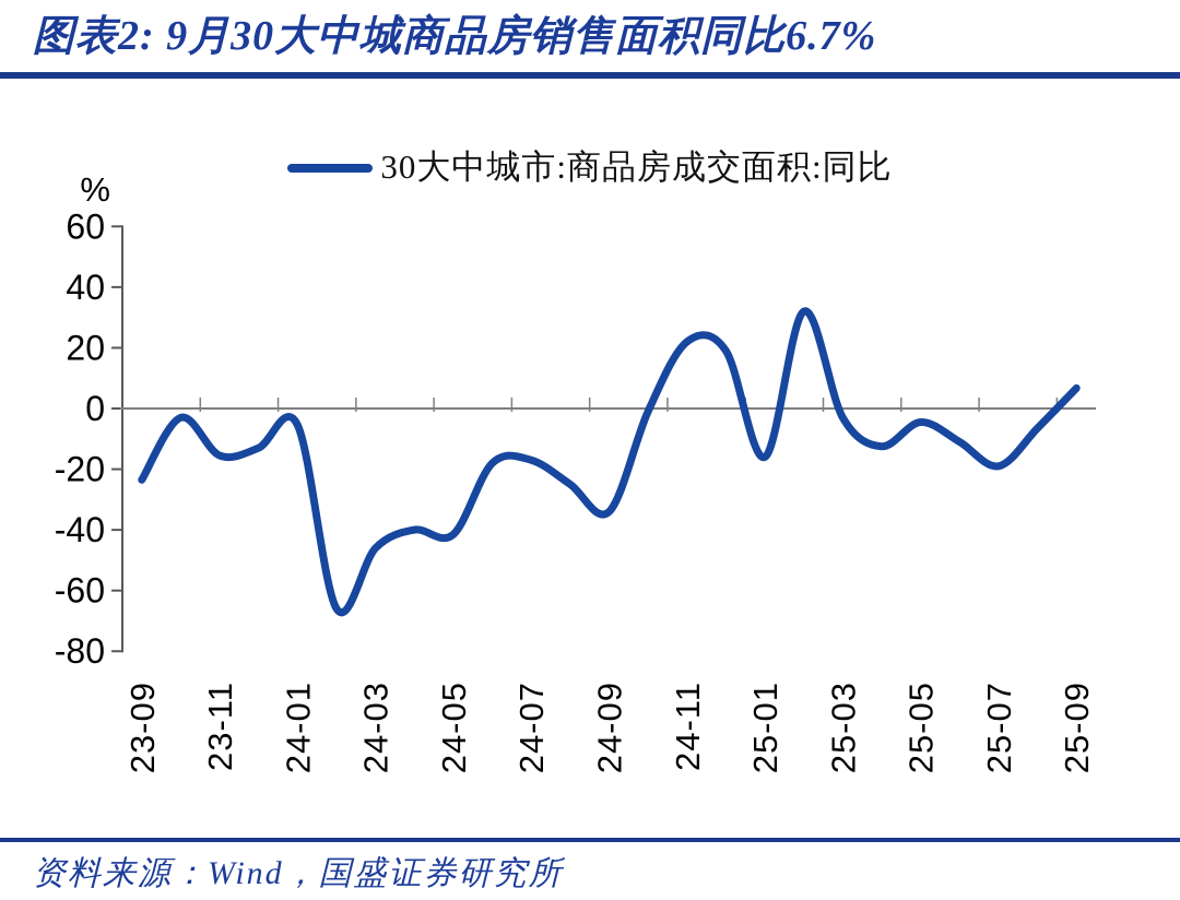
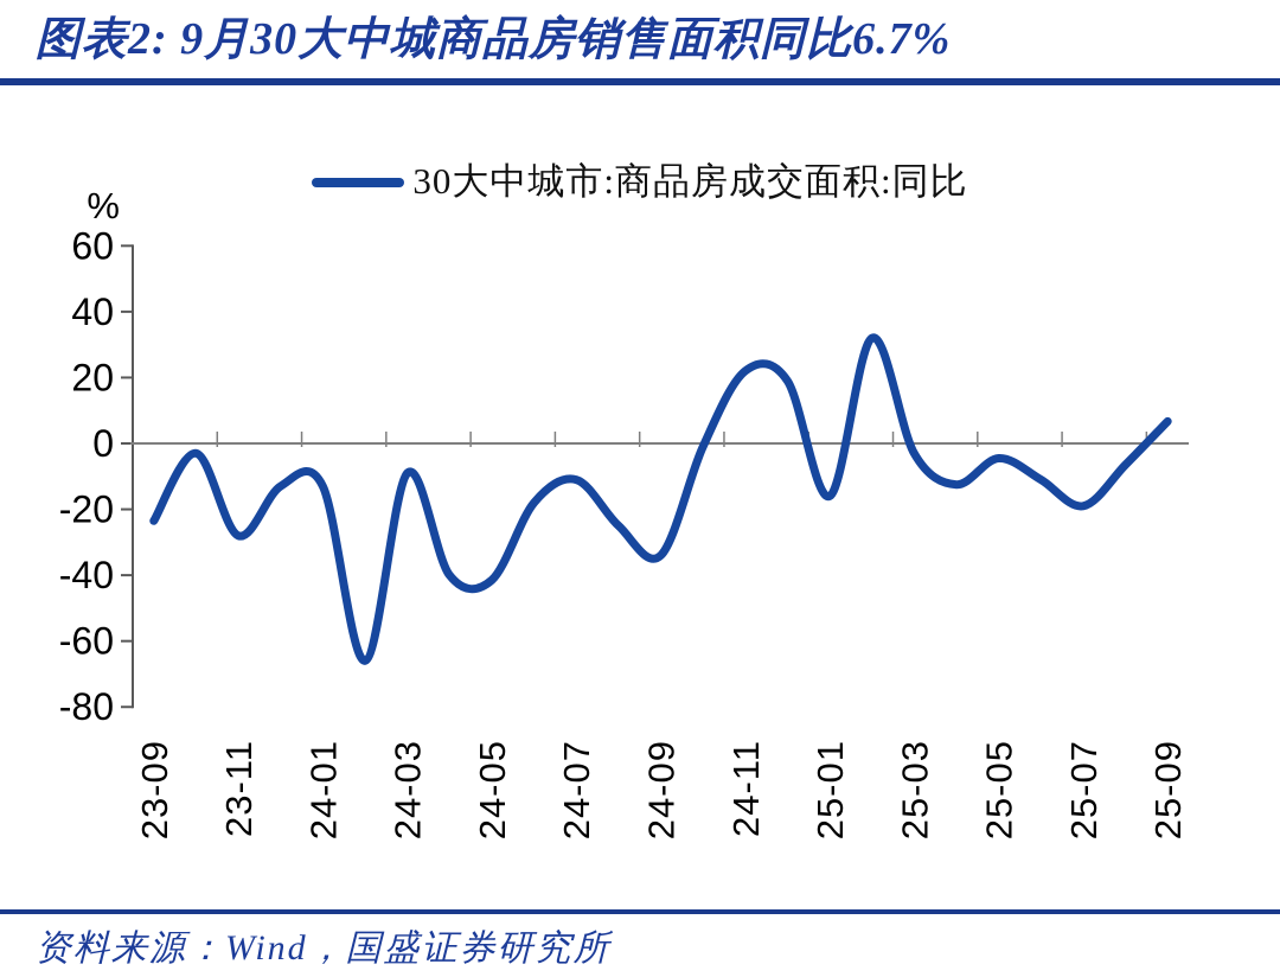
23-11: -16 -> -28
24-01: -6 -> -13
24-03: -46 -> -9
24-07: -17 -> -11
